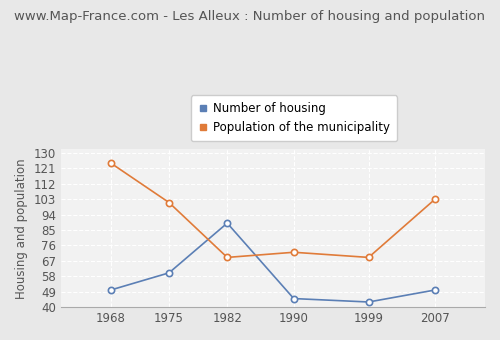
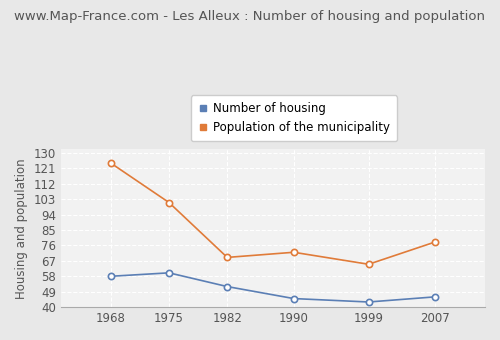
Number of housing/1968: 50 -> 58
Number of housing/1982: 89 -> 52
Population of the municipality/1999: 69 -> 65
Number of housing/2007: 50 -> 46
Population of the municipality/2007: 103 -> 78
